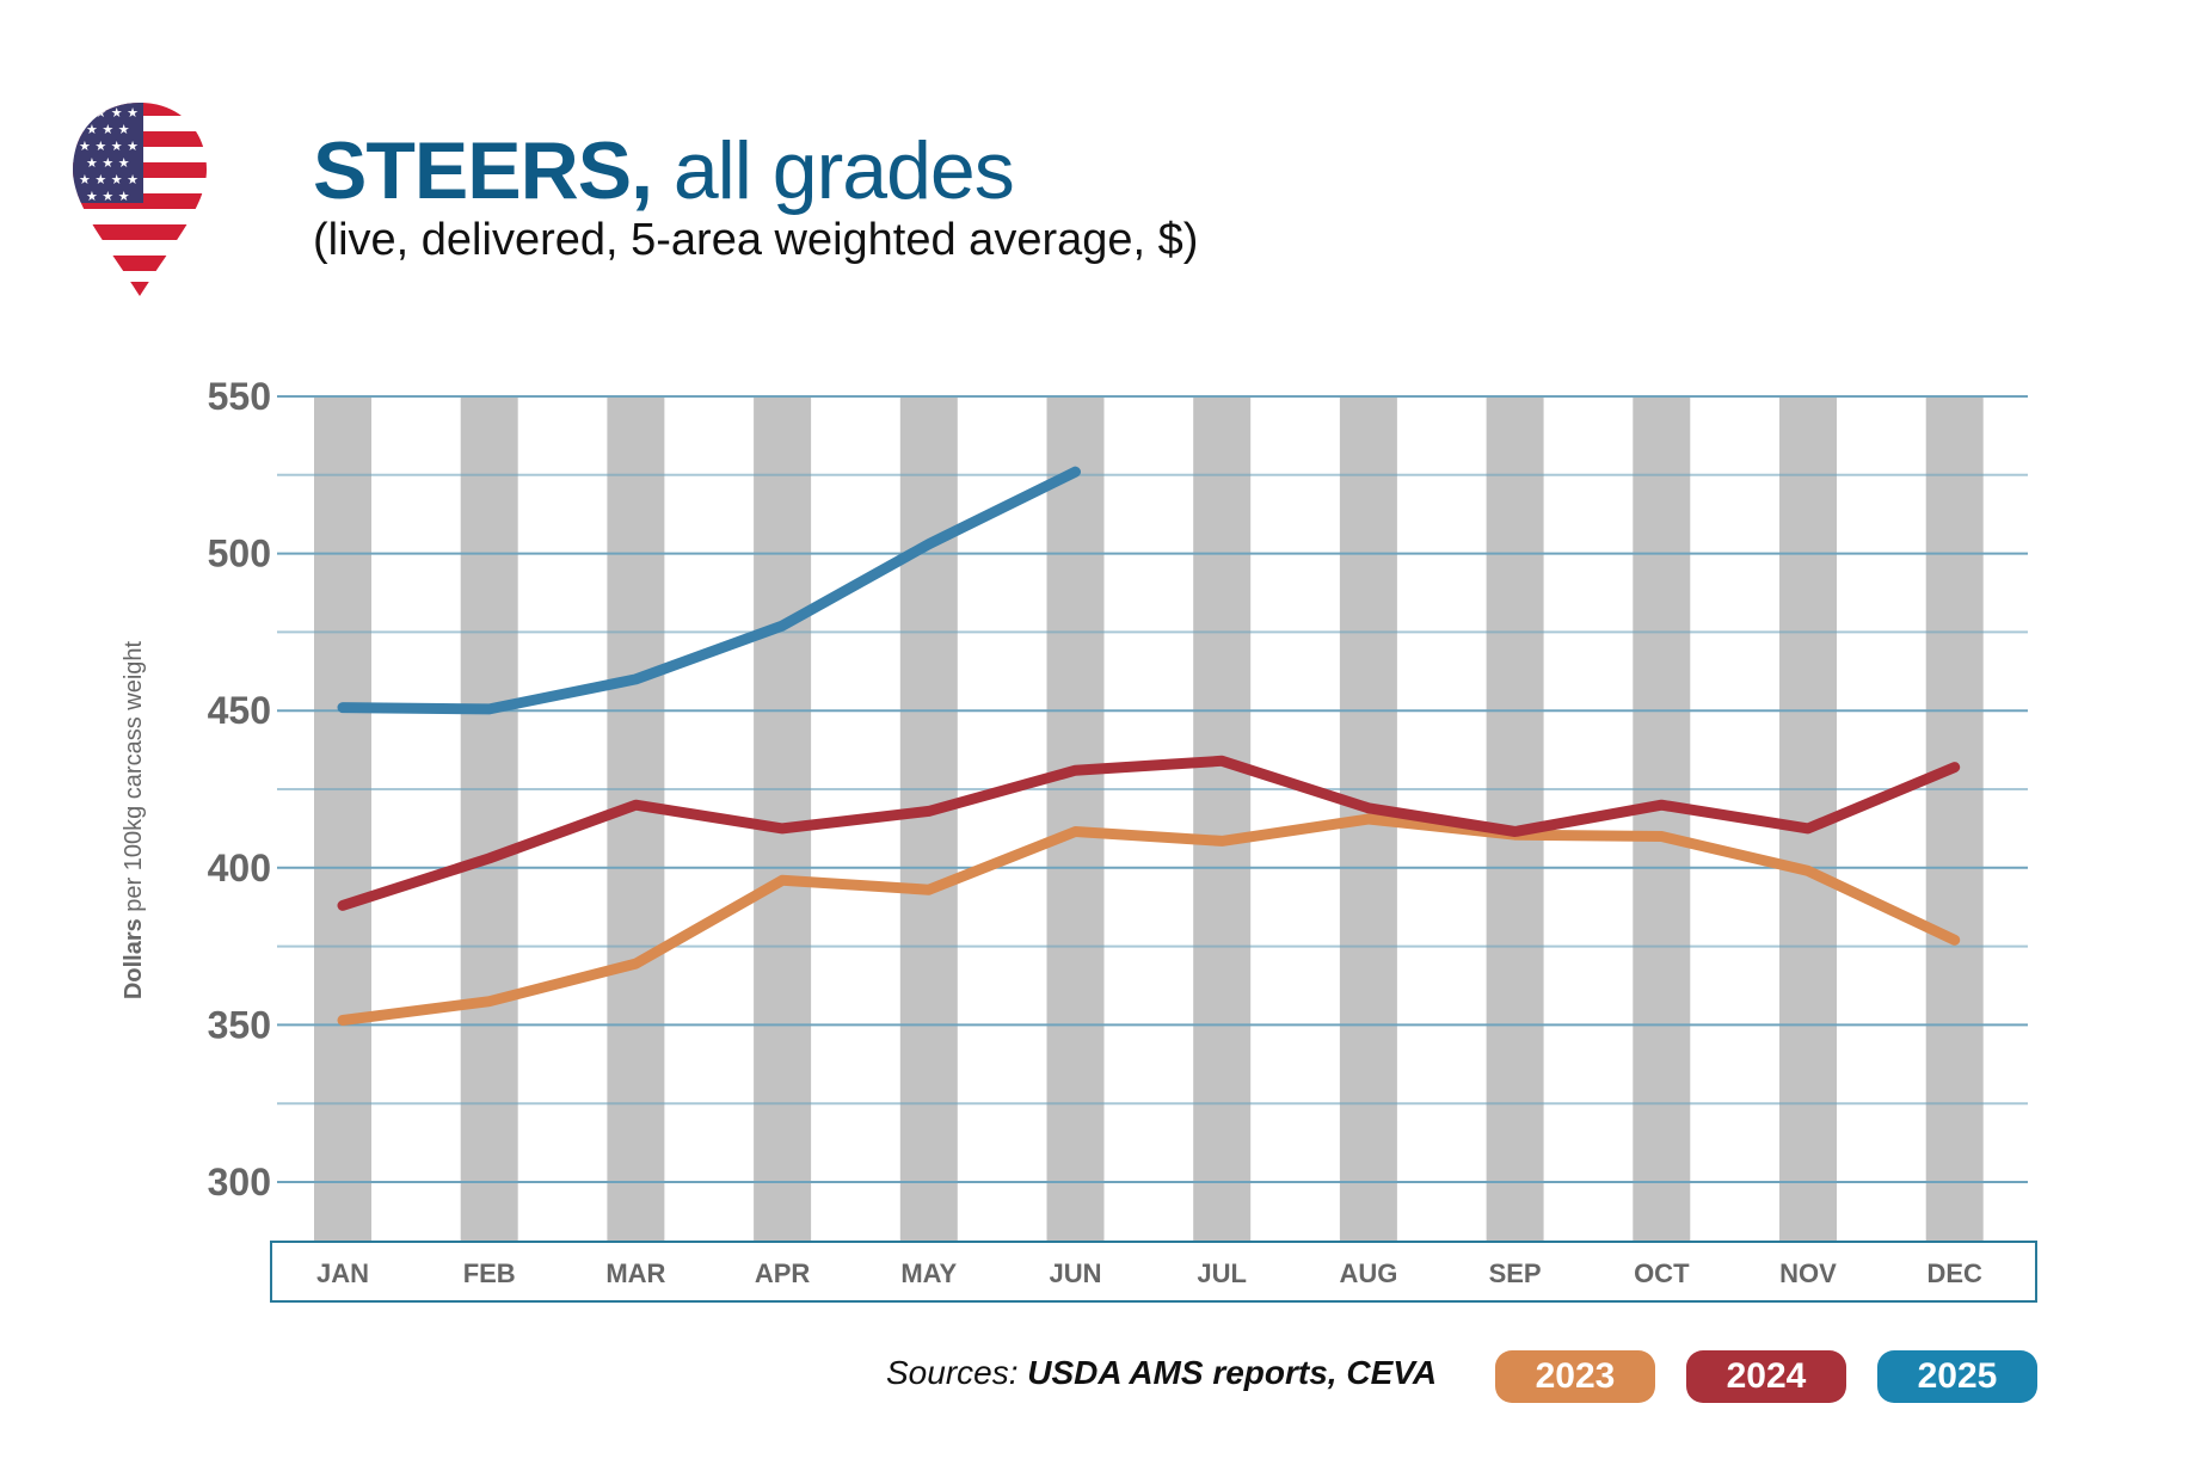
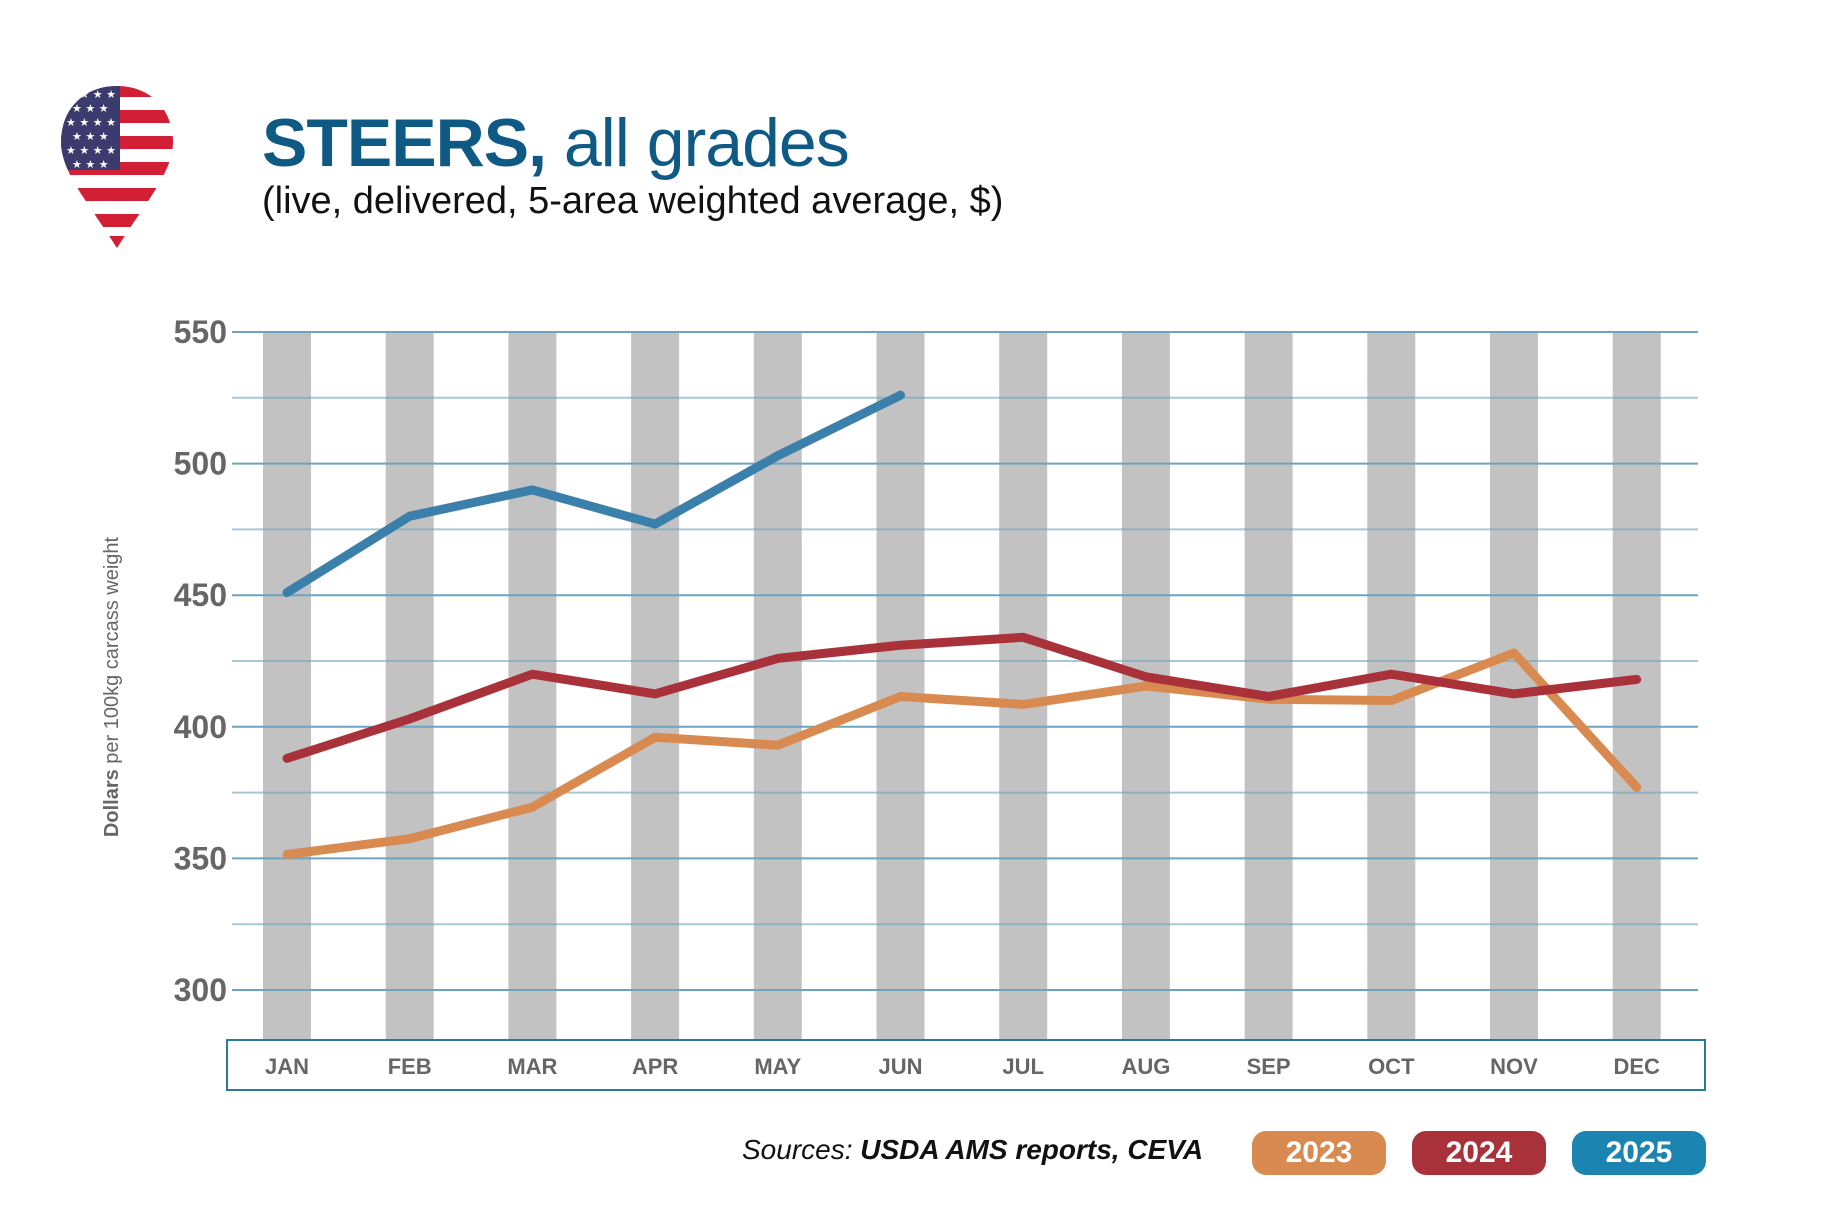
2025/FEB: 450 -> 480
2025/MAR: 460 -> 490
2024/MAY: 418 -> 426
2023/NOV: 399 -> 428
2024/DEC: 432 -> 418
